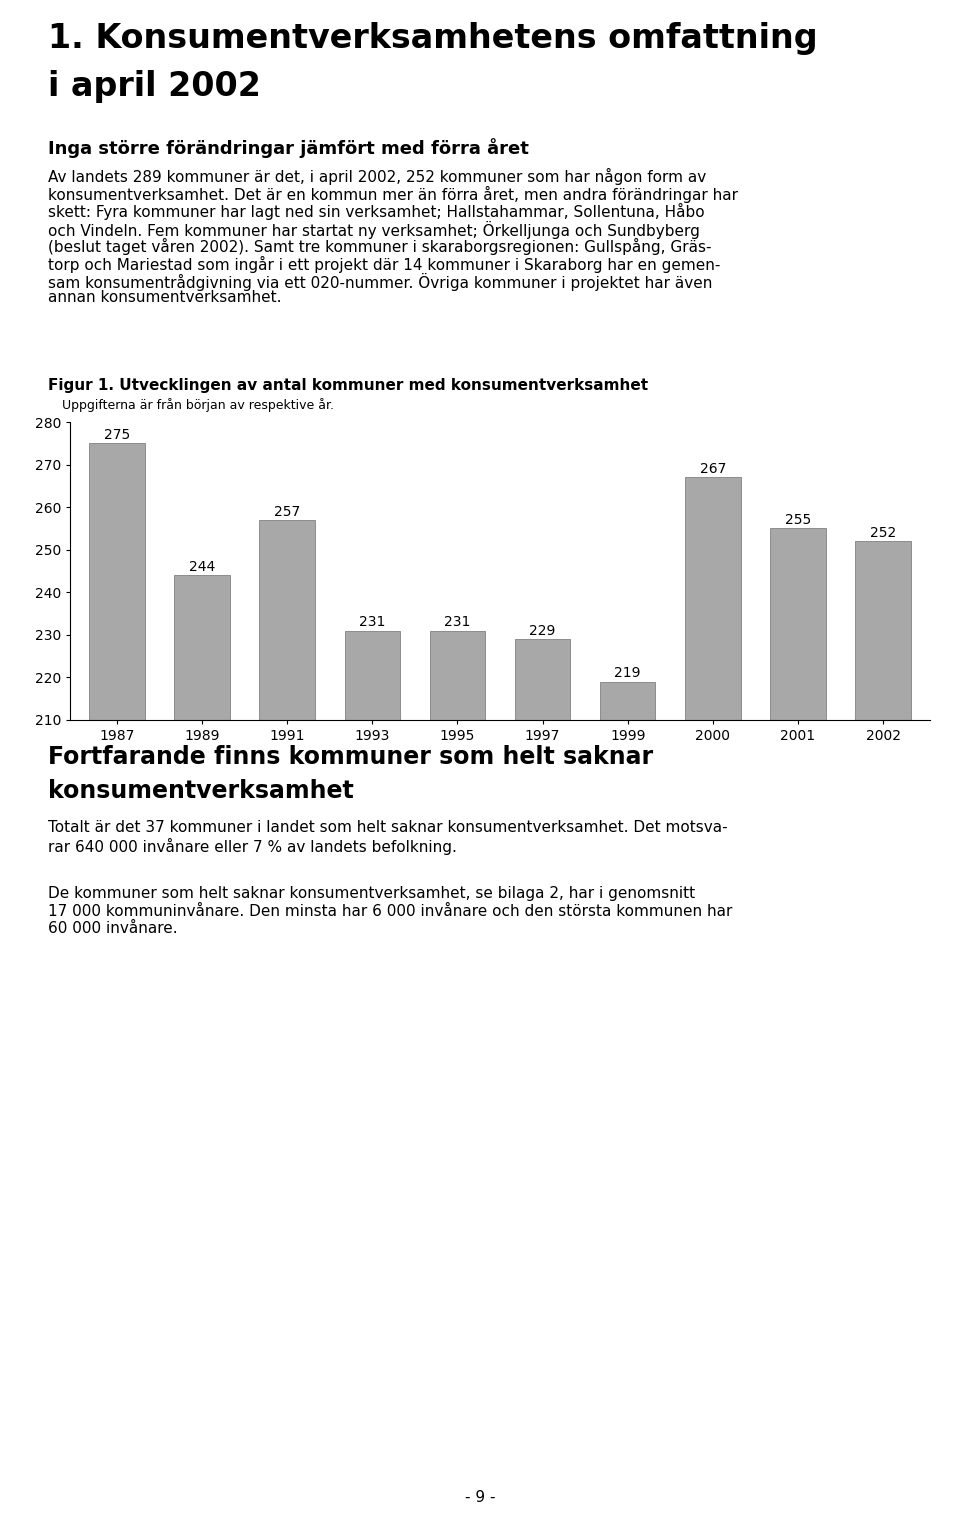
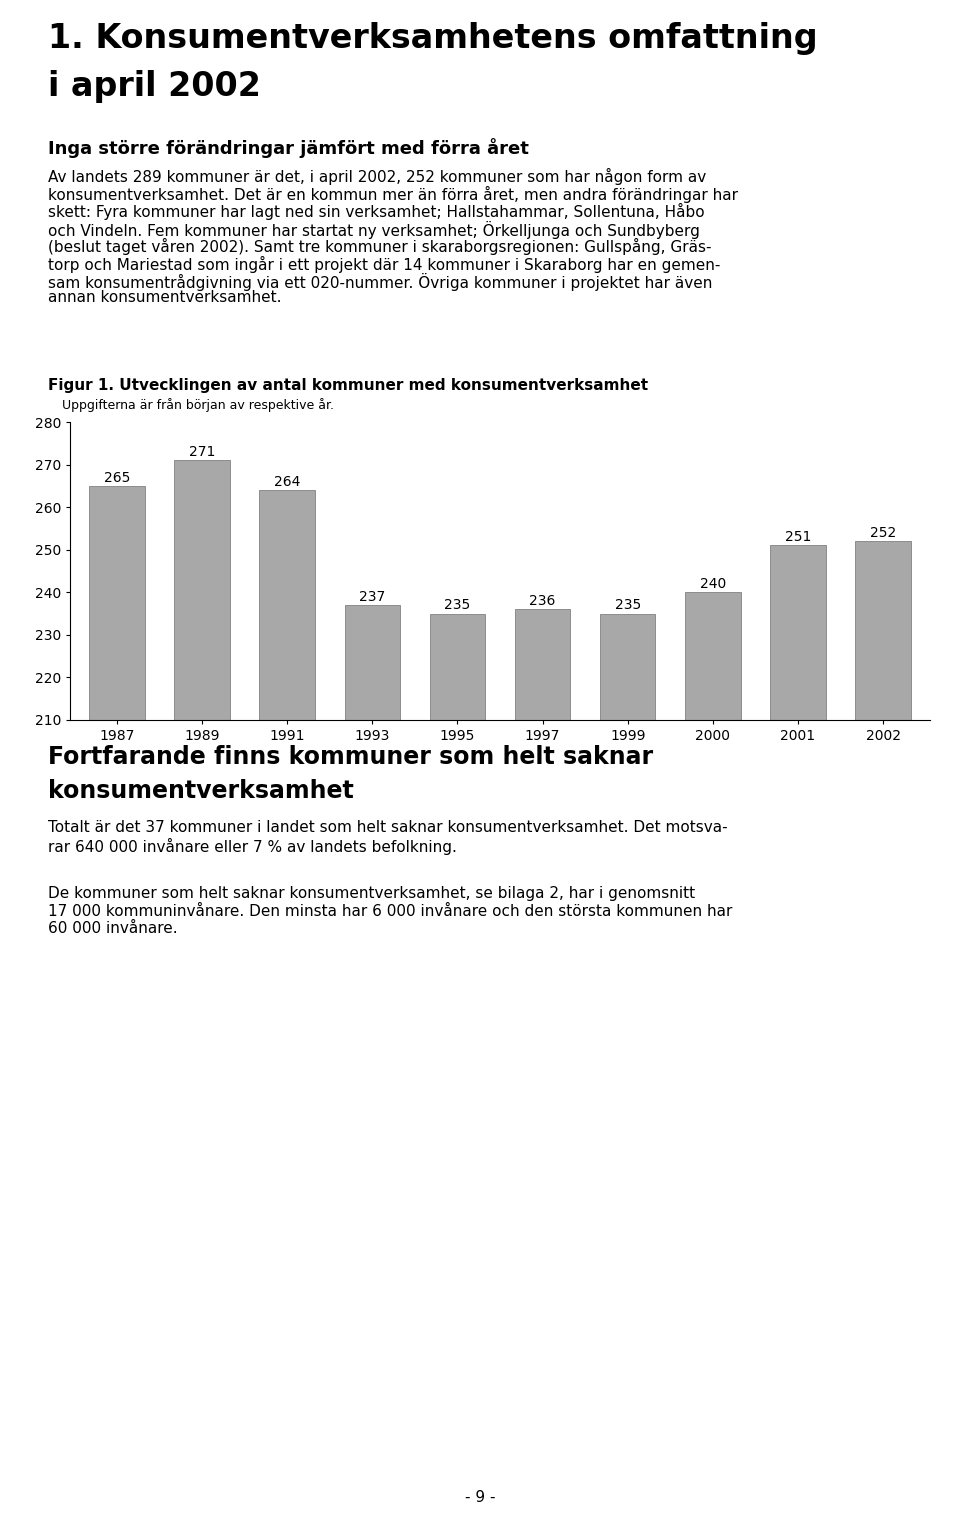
1987: 275 -> 265
1989: 244 -> 271
1991: 257 -> 264
1993: 231 -> 237
1995: 231 -> 235
1997: 229 -> 236
1999: 219 -> 235
2000: 267 -> 240
2001: 255 -> 251
